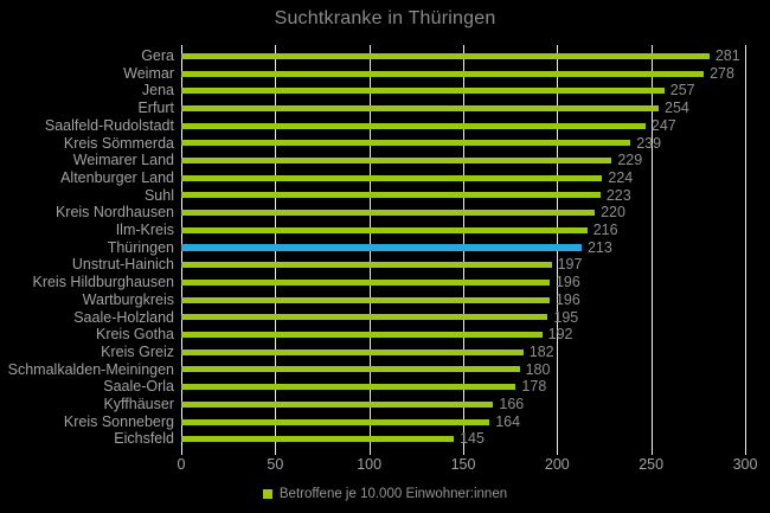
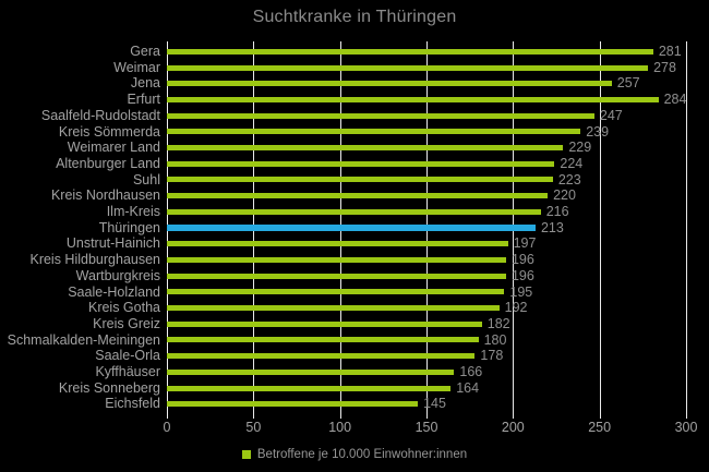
Erfurt: 254 -> 284
